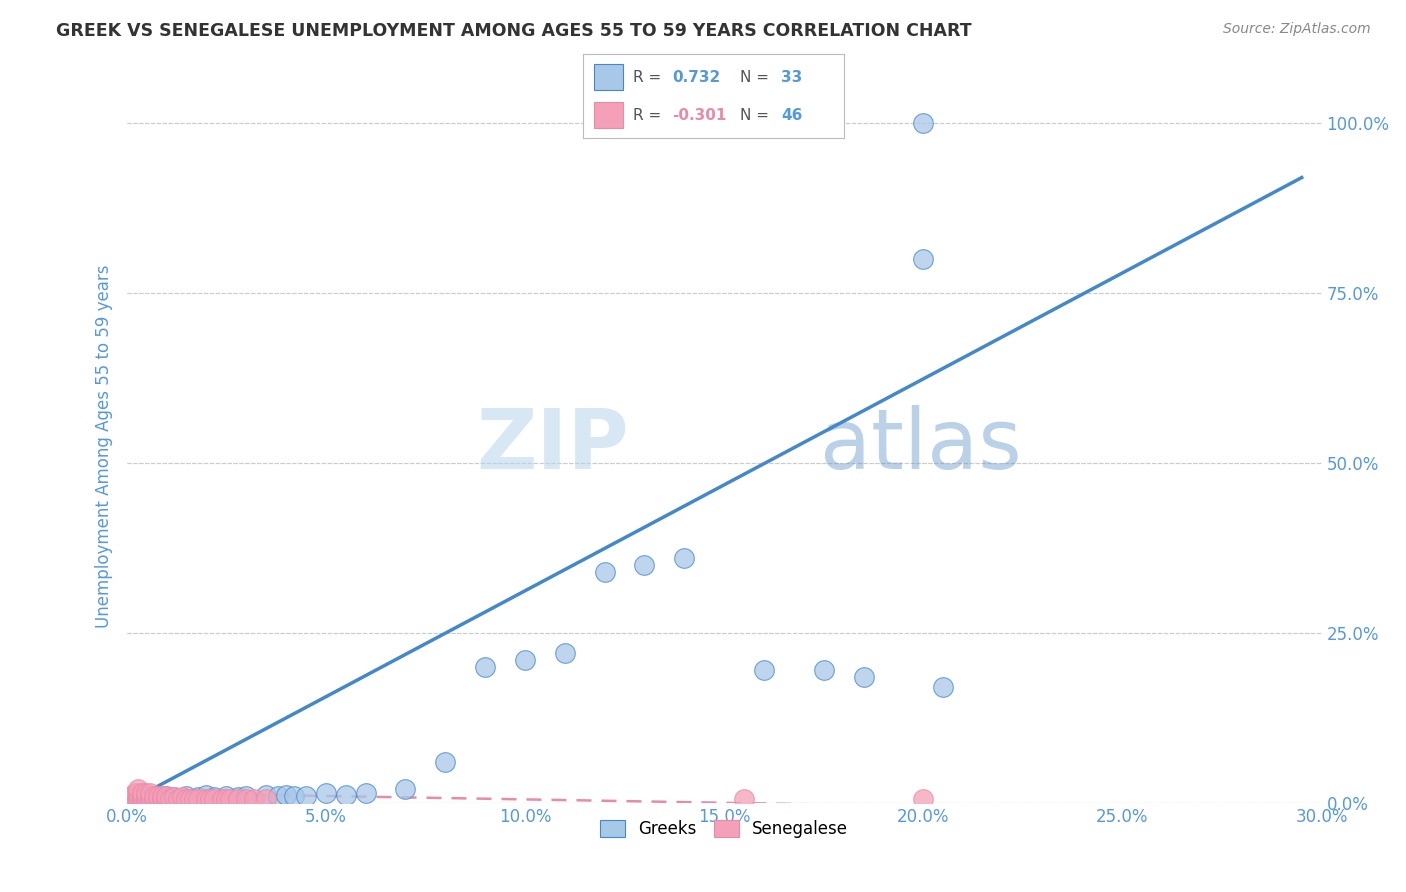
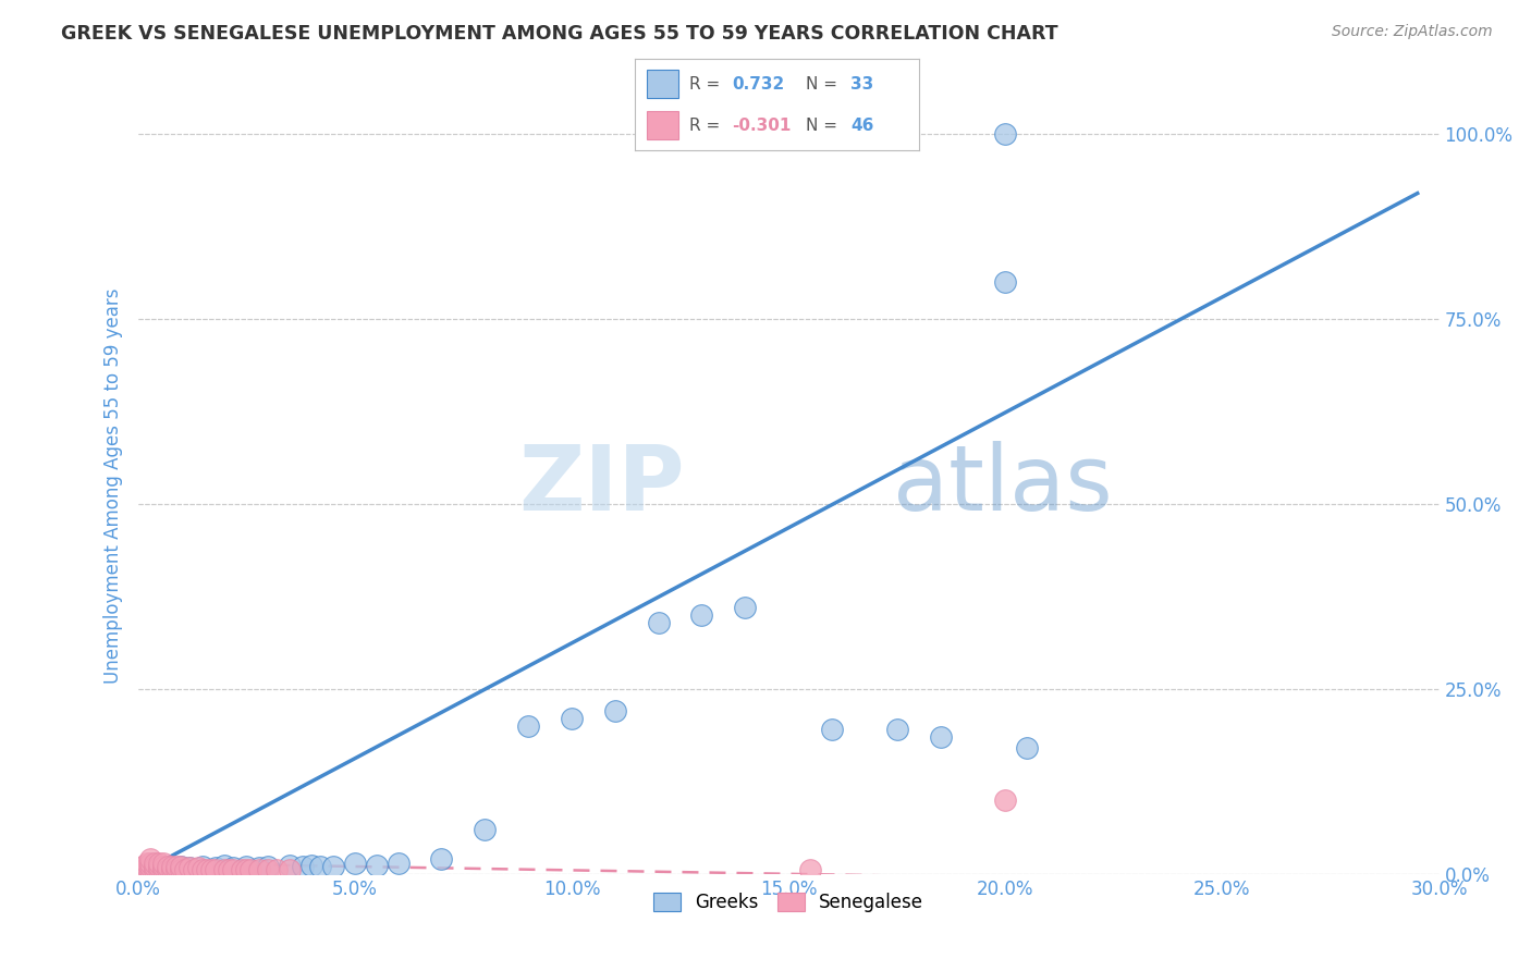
Senegalese/20.0%: 0.5% -> 10.0%
